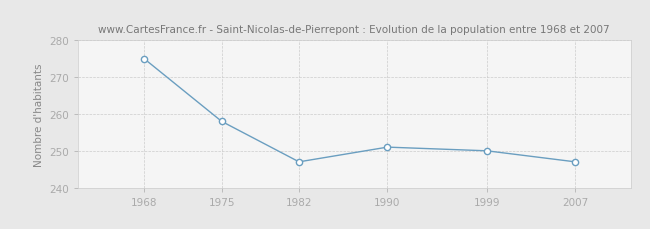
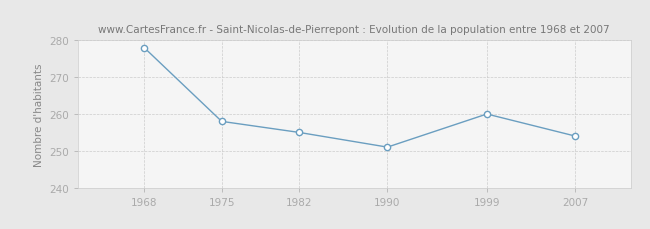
1968: 275 -> 278
1982: 247 -> 255
1999: 250 -> 260
2007: 247 -> 254
